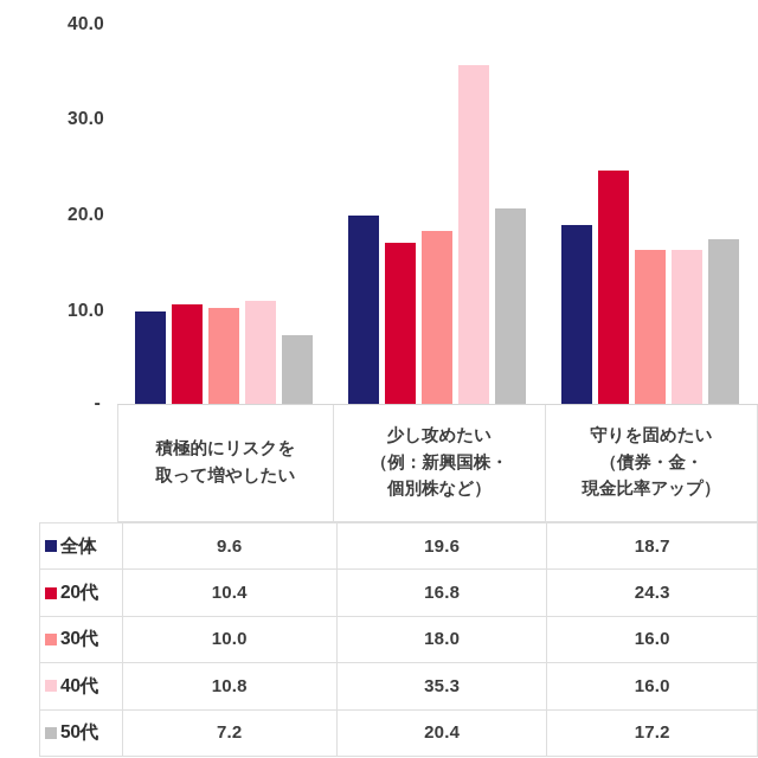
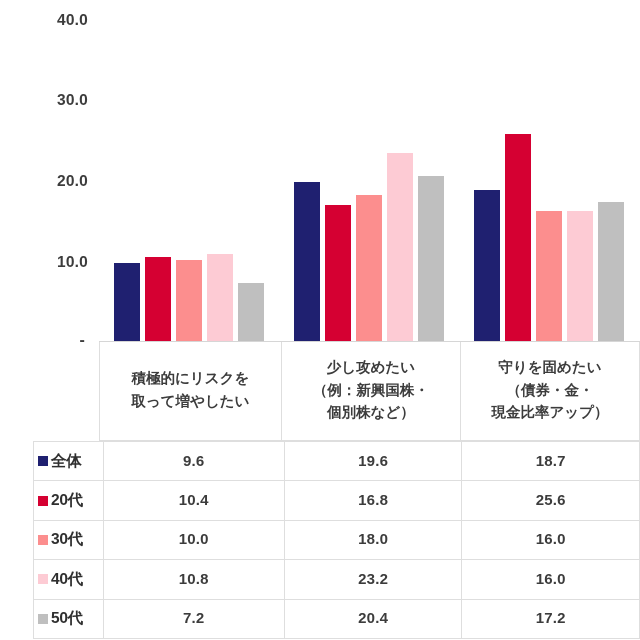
40代/少し攻めたい（例：新興国株・個別株など）: 35.3 -> 23.2
20代/守りを固めたい（債券・金・現金比率アップ）: 24.3 -> 25.6
